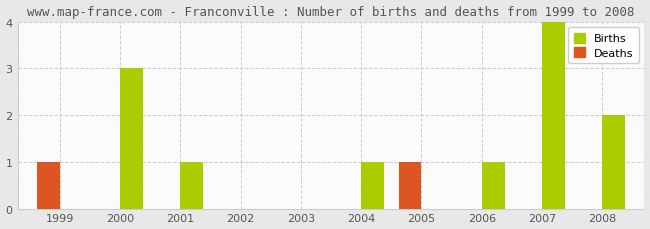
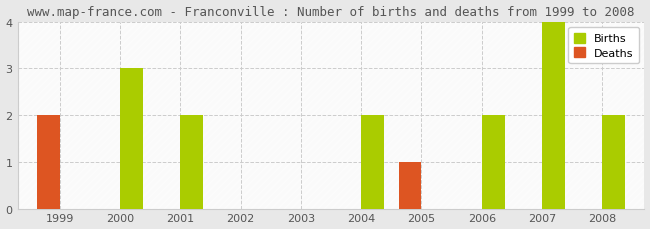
Deaths/1999: 1 -> 2
Births/2001: 1 -> 2
Births/2004: 1 -> 2
Births/2006: 1 -> 2
